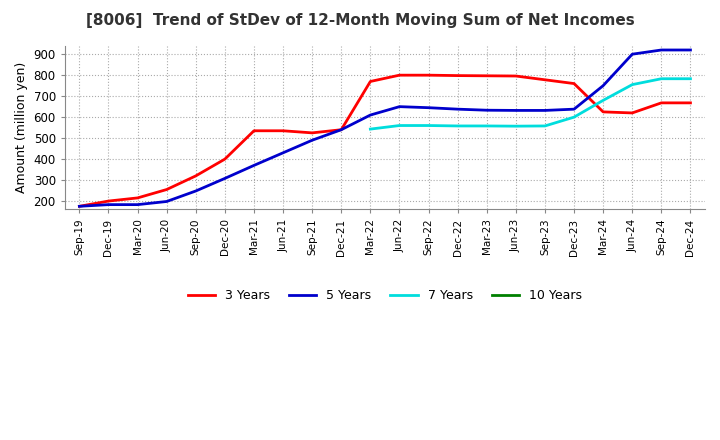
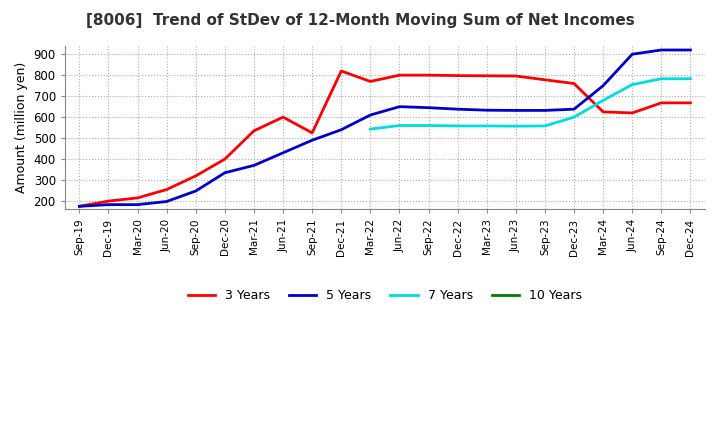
5 Years/Dec-20: 308 -> 335
3 Years/Jun-21: 535 -> 600
3 Years/Dec-21: 540 -> 820
